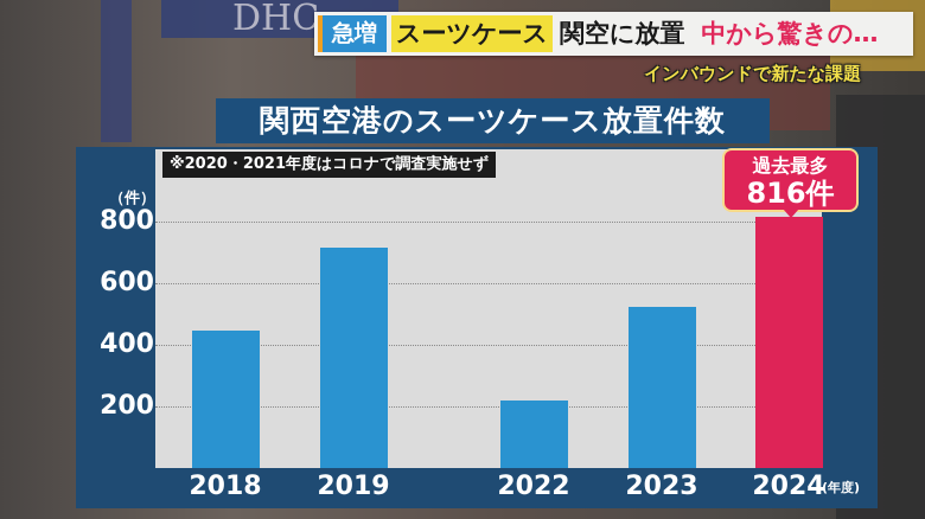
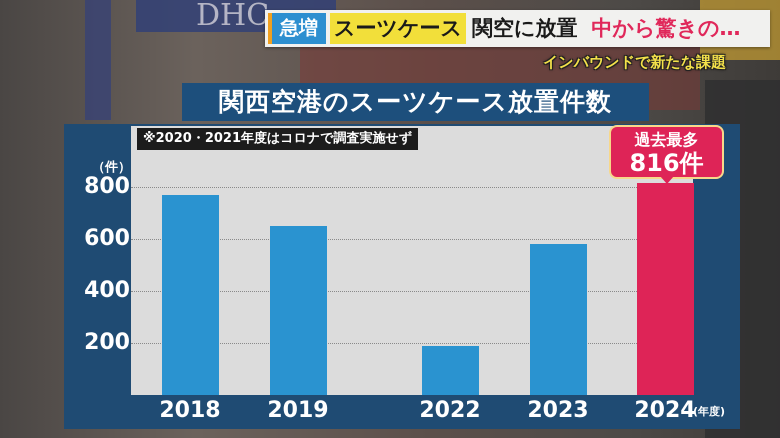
2018: 450 -> 770
2019: 720 -> 650
2022: 220 -> 190
2023: 520 -> 580
